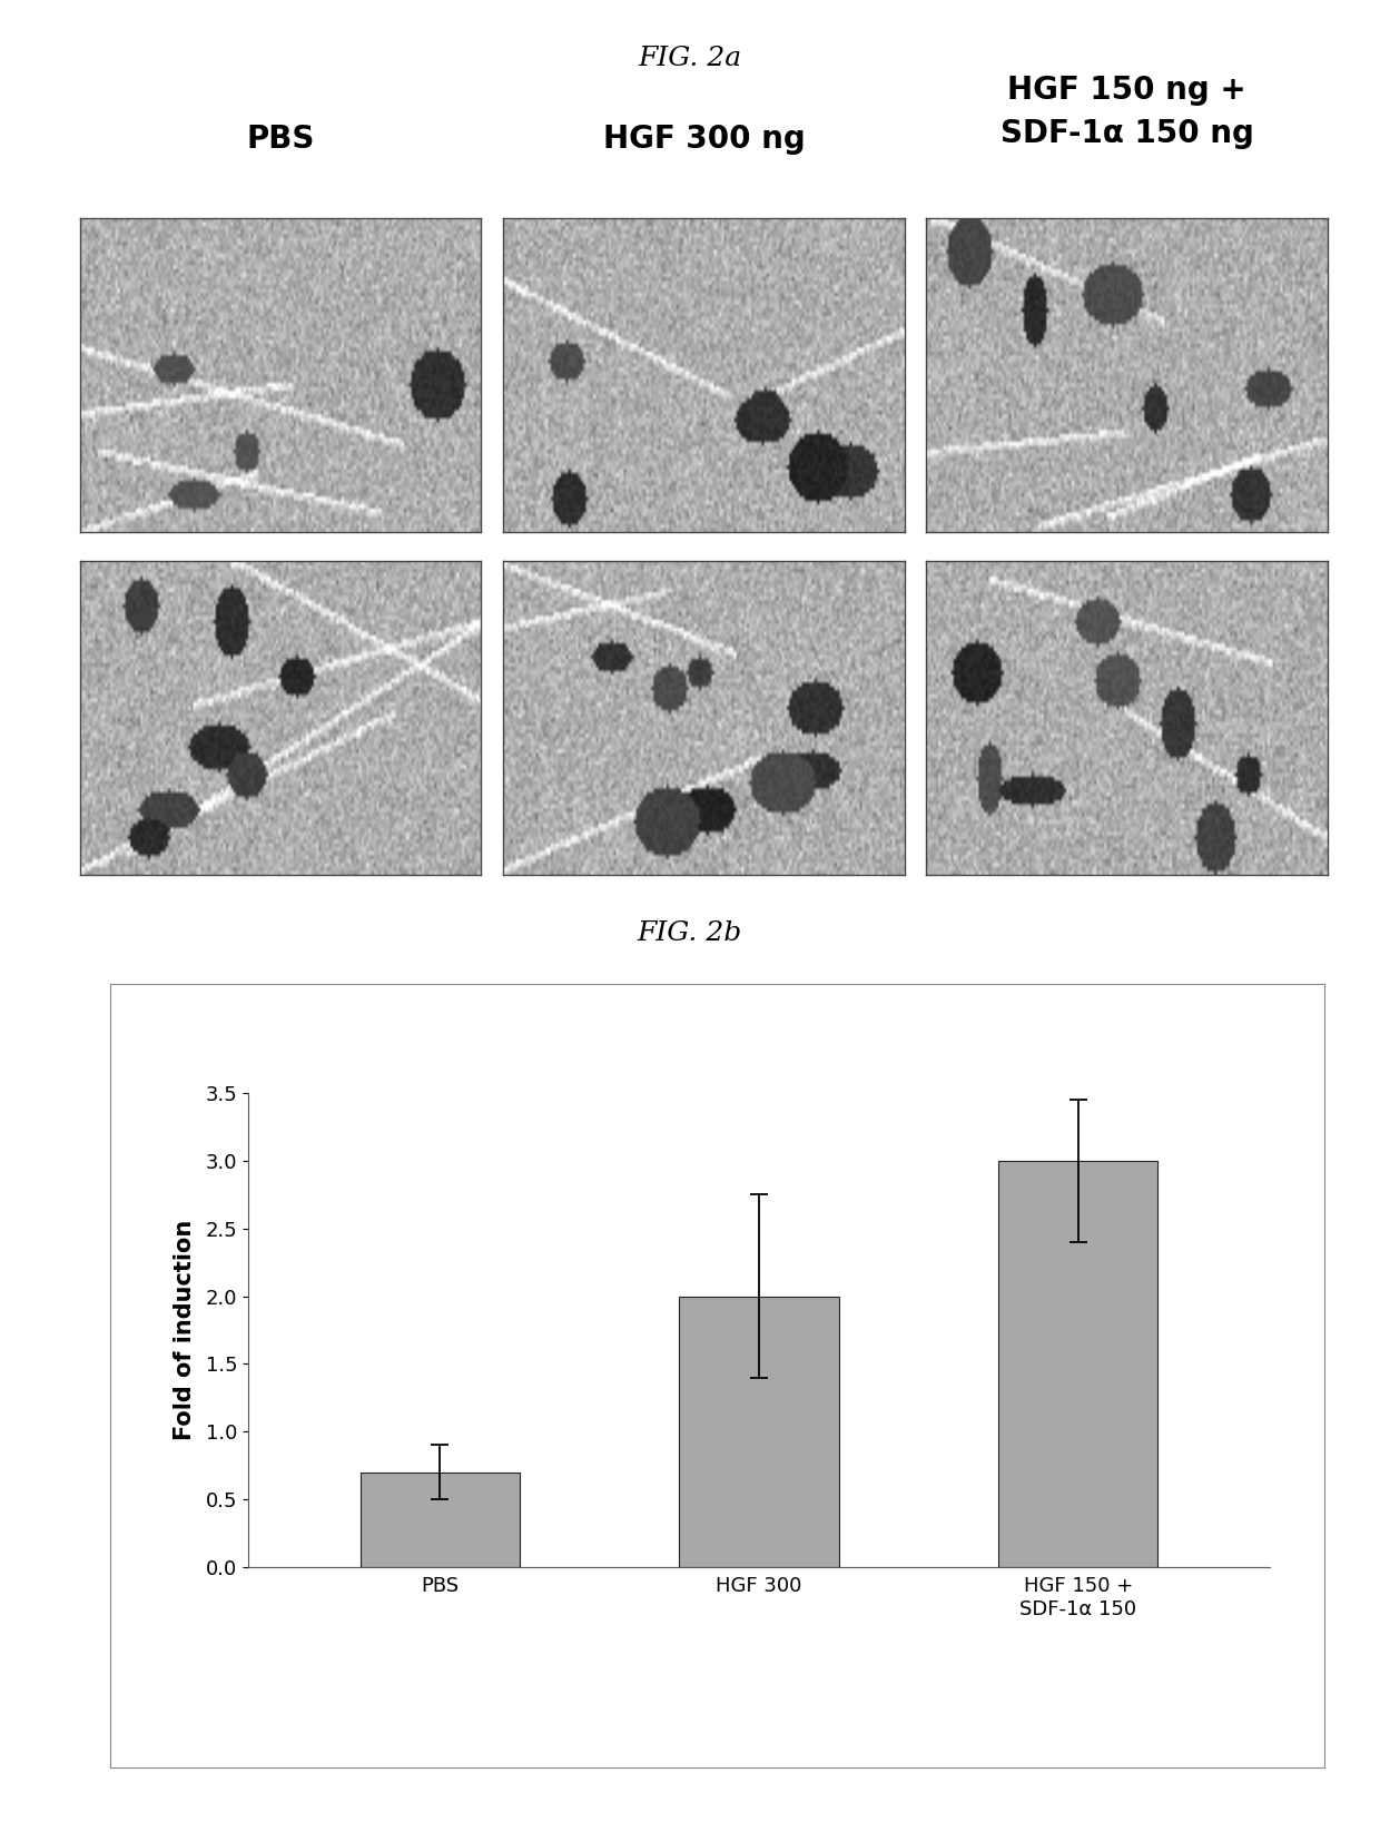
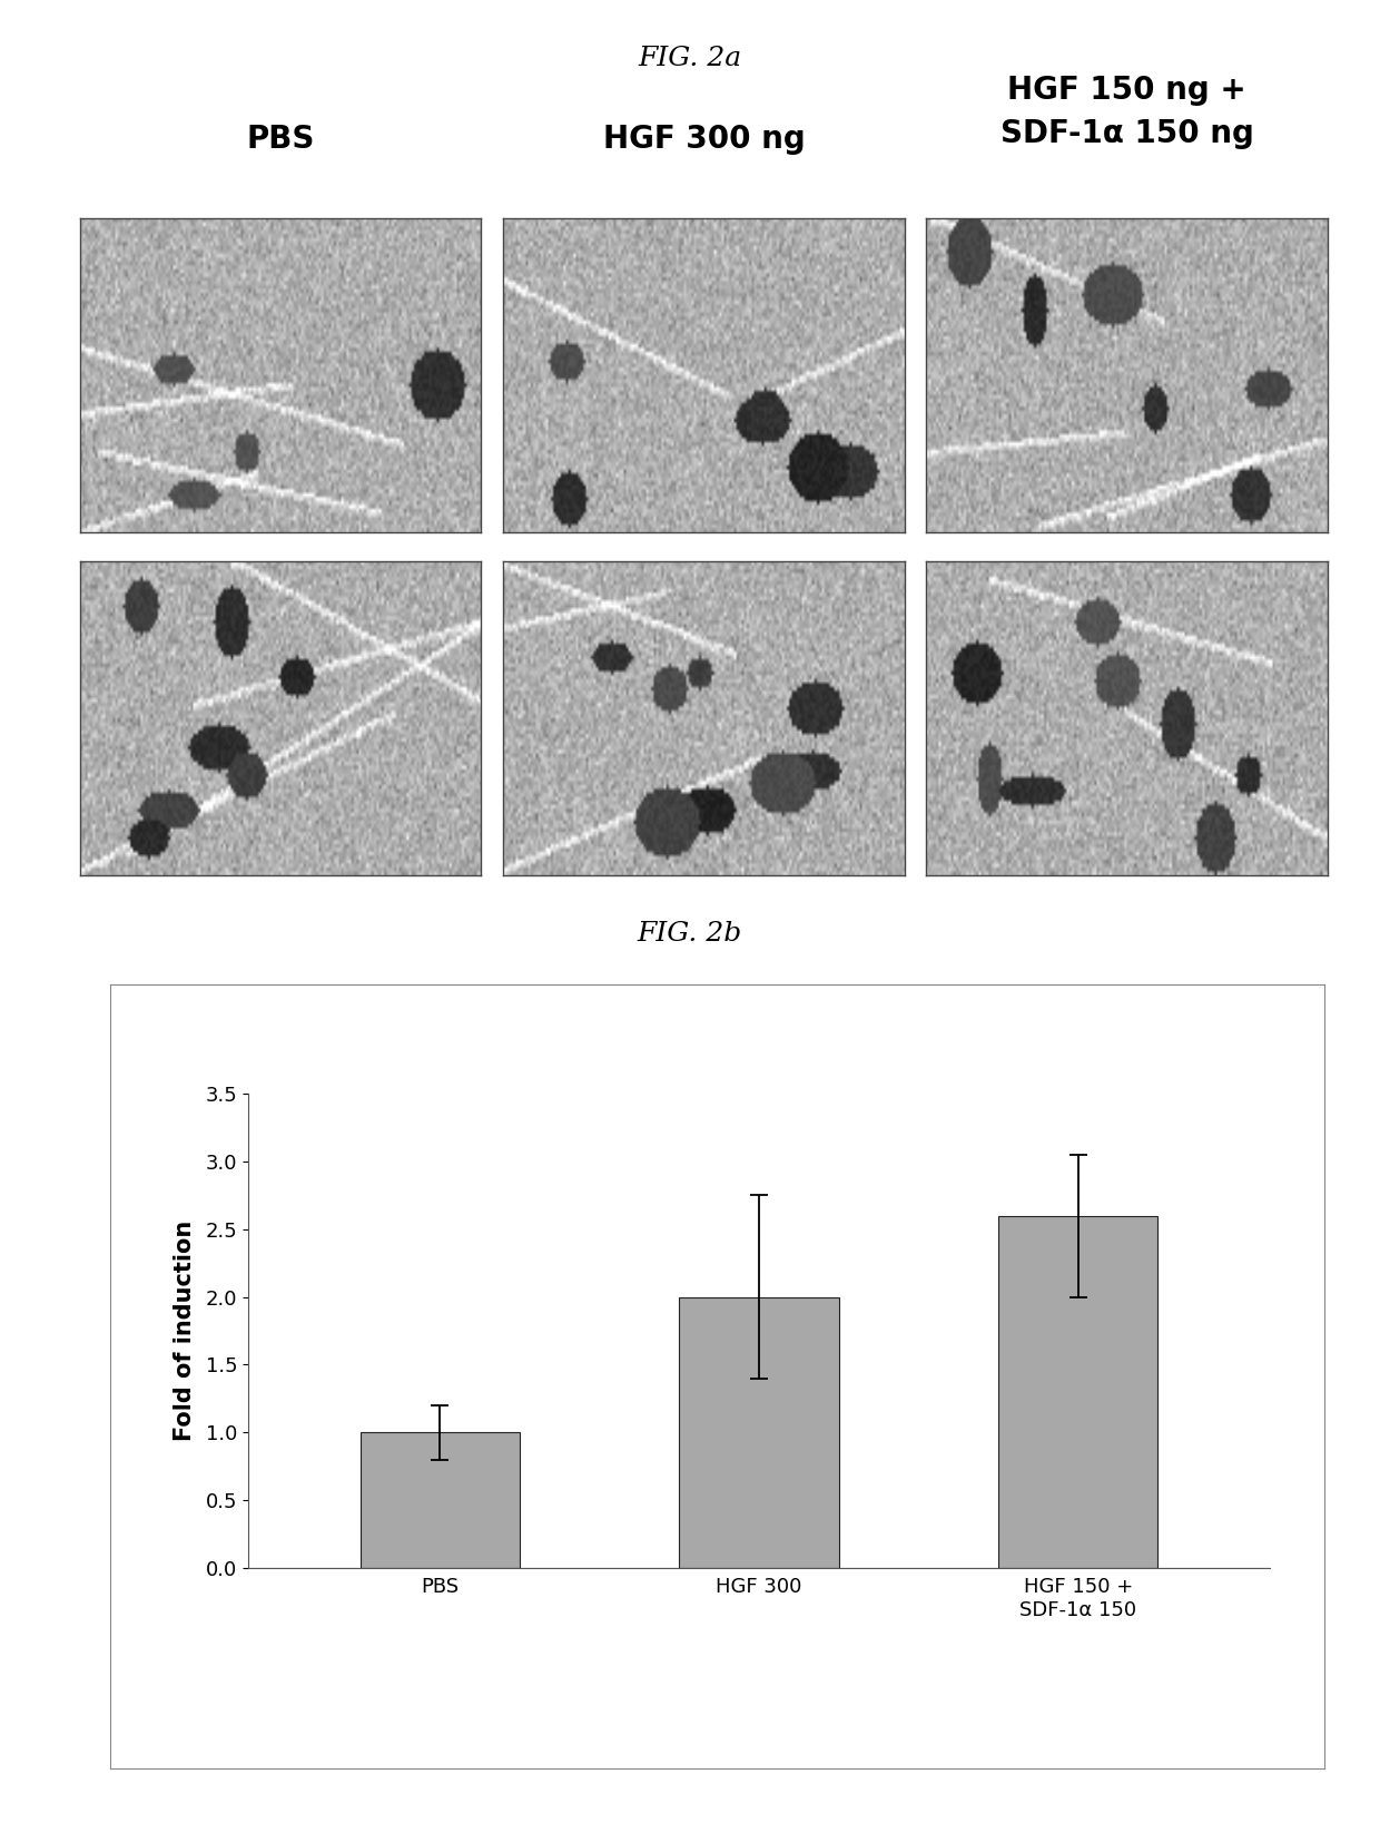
PBS: 0.7 -> 1.0
HGF 150 + SDF-1α 150: 3.0 -> 2.6
